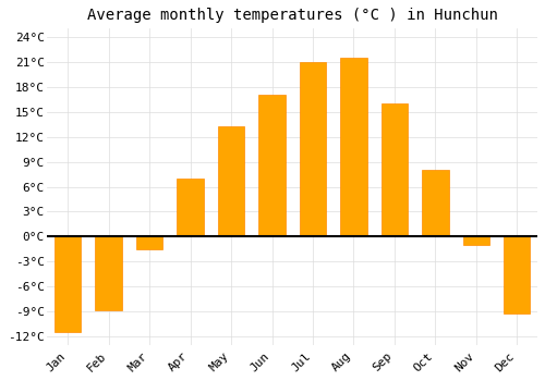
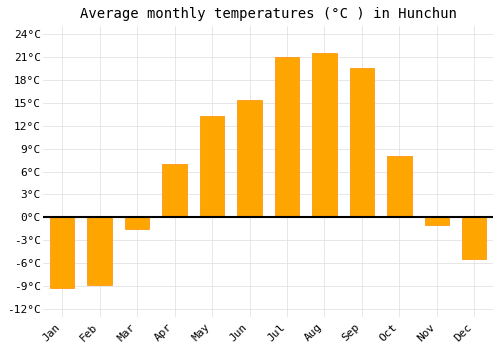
Jan: -11.5°C -> -9.2°C
Jun: 17.0°C -> 15.4°C
Sep: 16.0°C -> 19.6°C
Dec: -9.2°C -> -5.4°C
